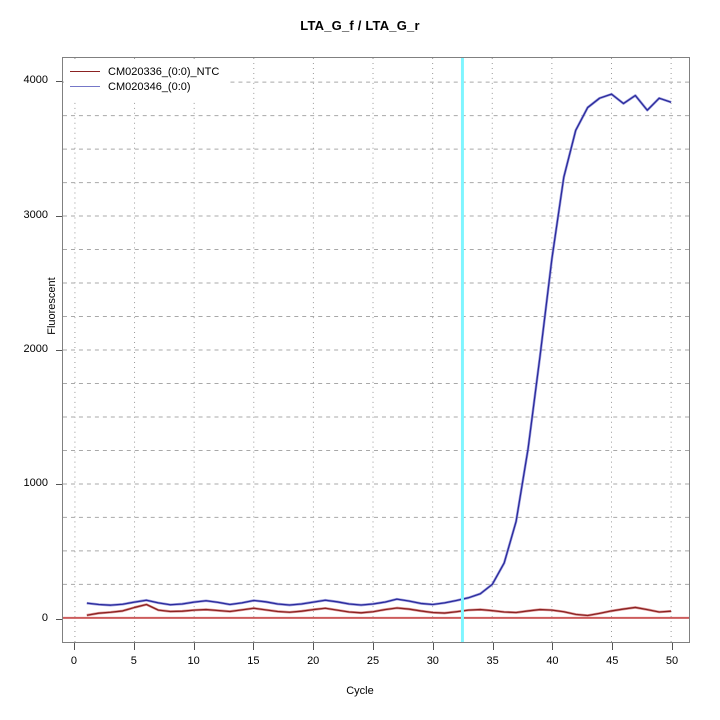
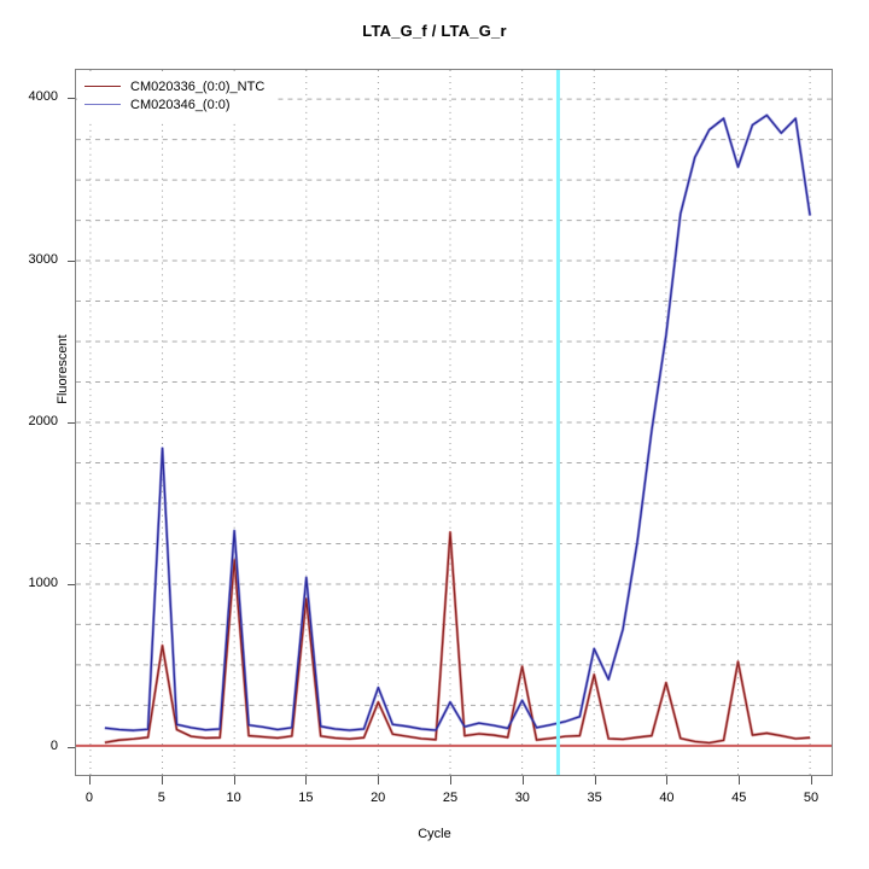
CM020336_(0:0)_NTC/5: 80 -> 620
CM020346_(0:0)/5: 120 -> 1840
CM020336_(0:0)_NTC/10: 60 -> 1150
CM020346_(0:0)/10: 120 -> 1330
CM020336_(0:0)_NTC/15: 70 -> 910
CM020346_(0:0)/15: 130 -> 1040
CM020336_(0:0)_NTC/20: 60 -> 270
CM020346_(0:0)/20: 120 -> 360
CM020336_(0:0)_NTC/25: 50 -> 1320
CM020346_(0:0)/25: 100 -> 270
CM020336_(0:0)_NTC/30: 40 -> 490
CM020346_(0:0)/30: 100 -> 280
CM020336_(0:0)_NTC/35: 50 -> 440
CM020346_(0:0)/35: 250 -> 600
CM020336_(0:0)_NTC/40: 60 -> 390
CM020346_(0:0)/40: 2680 -> 2540
CM020336_(0:0)_NTC/45: 50 -> 520
CM020346_(0:0)/45: 3910 -> 3580
CM020346_(0:0)/50: 3850 -> 3280
